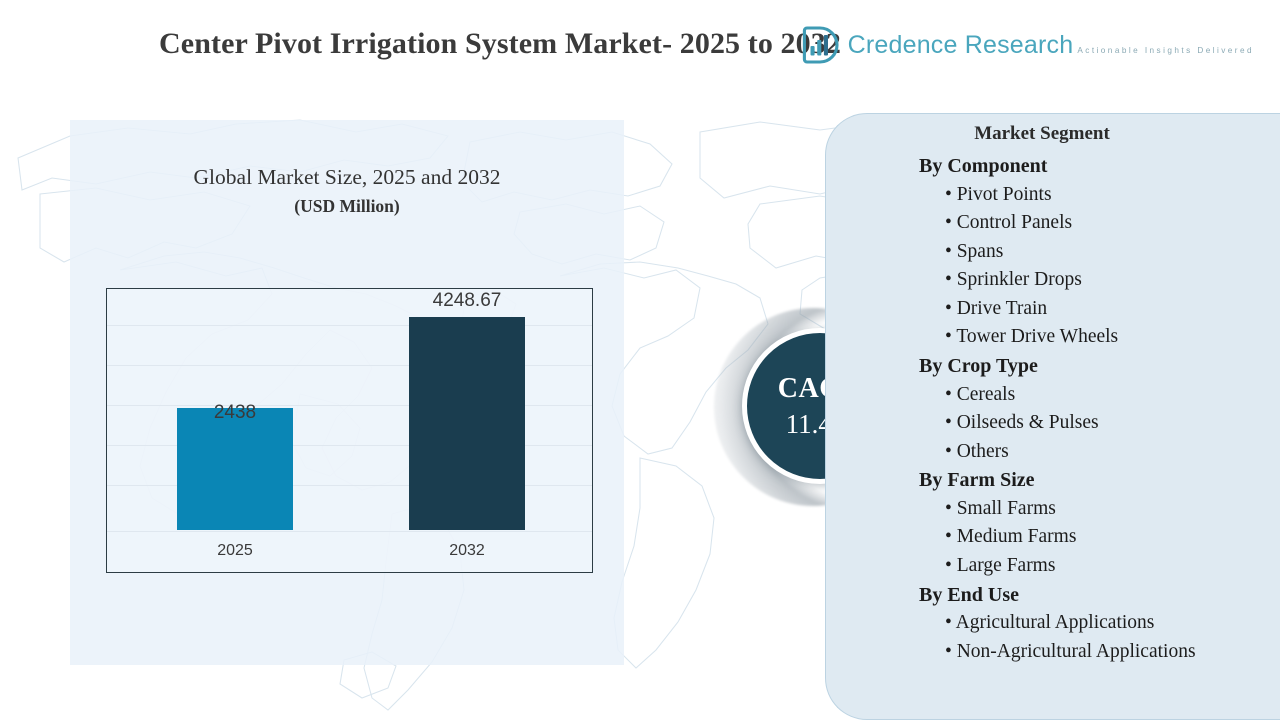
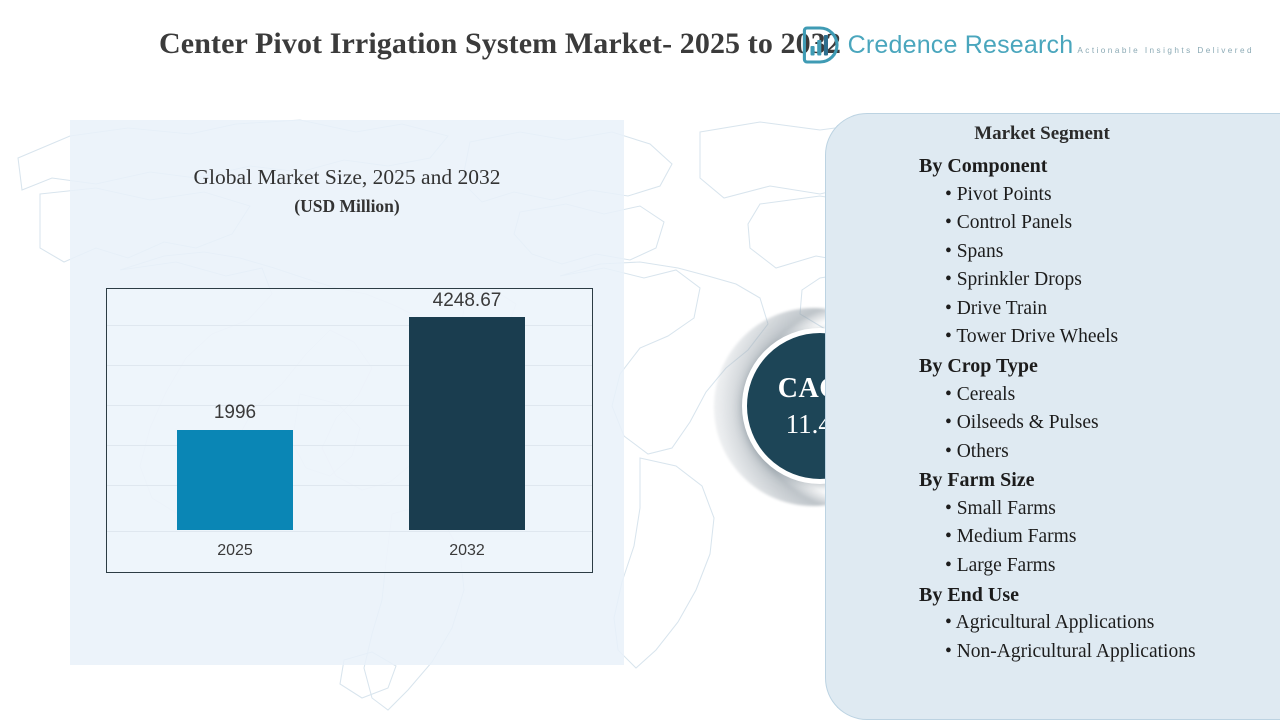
2025: 2438 -> 1996
